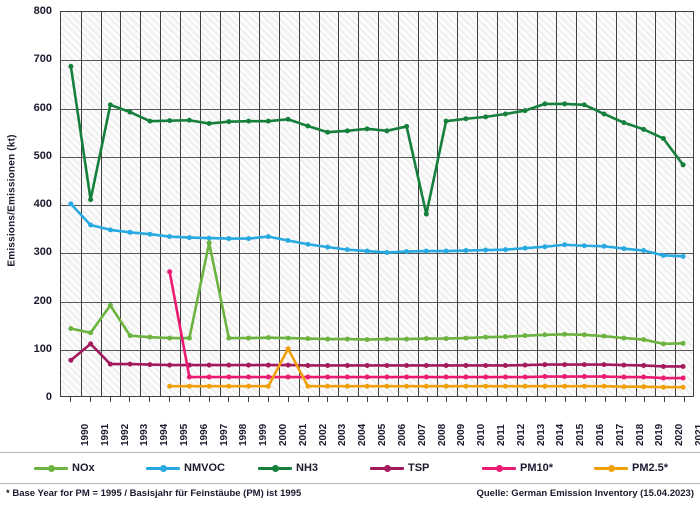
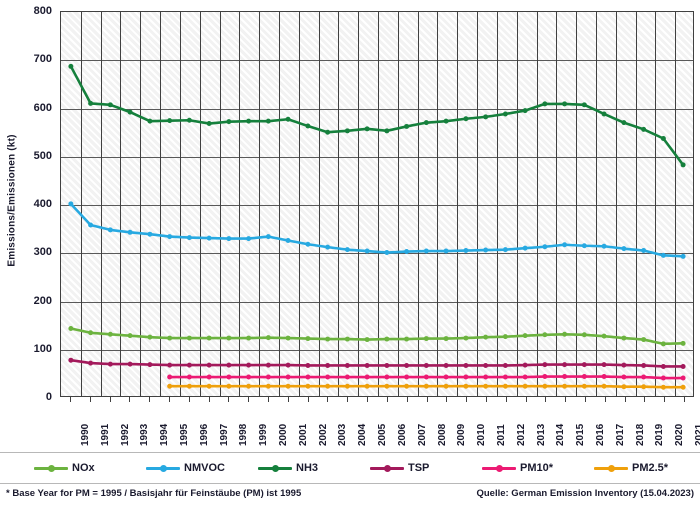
NH3/1991: 410 -> 610
TSP/1991: 110 -> 70
NOx/1992: 190 -> 130
PM10*/1995: 260 -> 40
NOx/1997: 320 -> 120
PM2.5*/2001: 100 -> 20
NH3/2008: 380 -> 570
